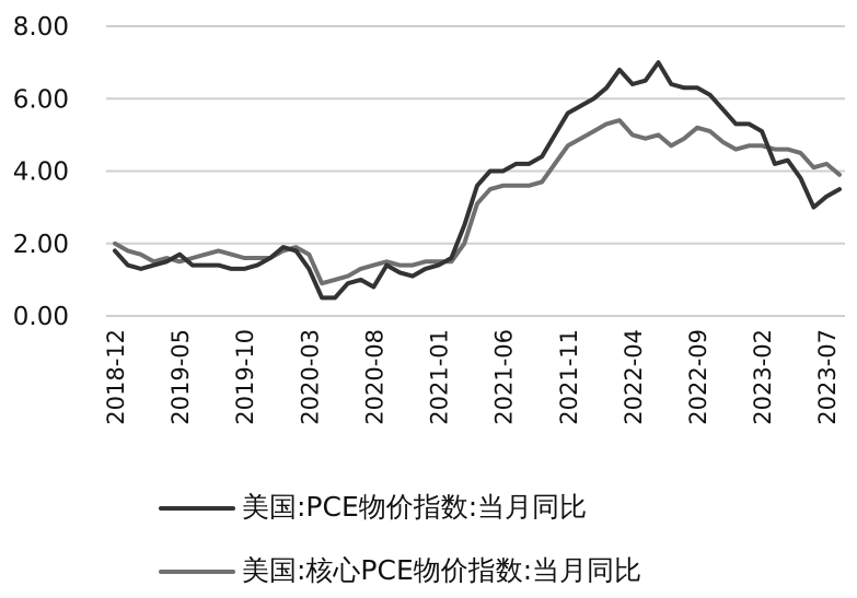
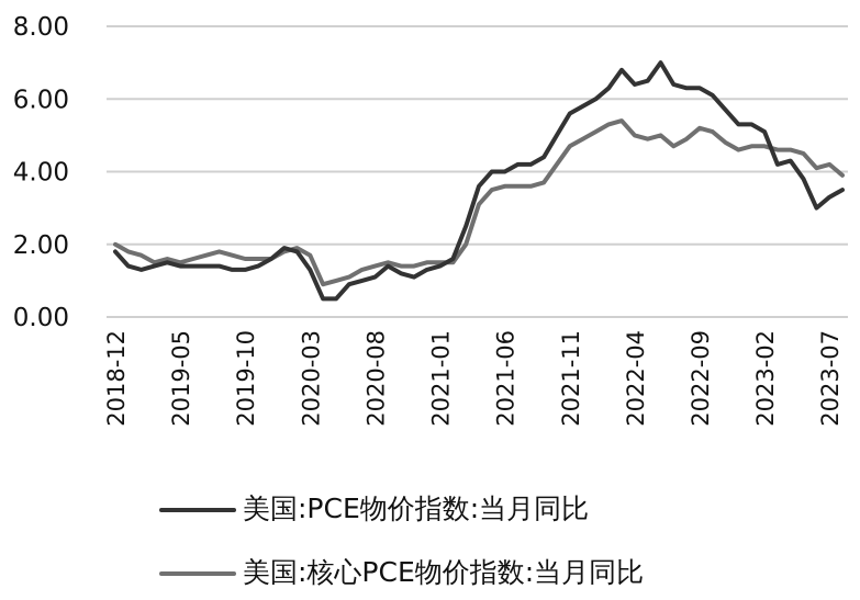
美国:PCE物价指数:当月同比/2019-05: 1.7 -> 1.4
美国:PCE物价指数:当月同比/2020-08: 0.8 -> 1.1
